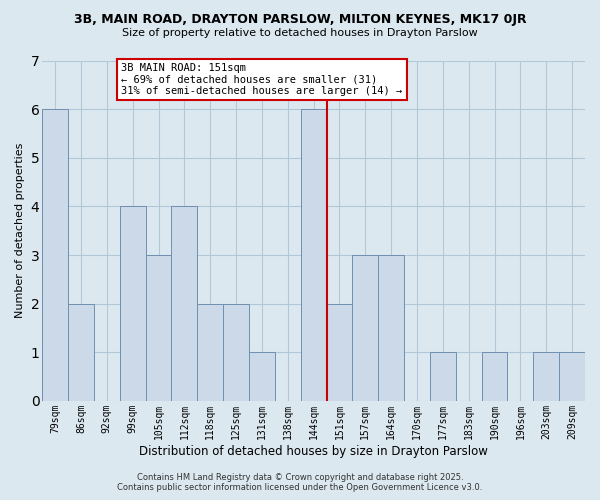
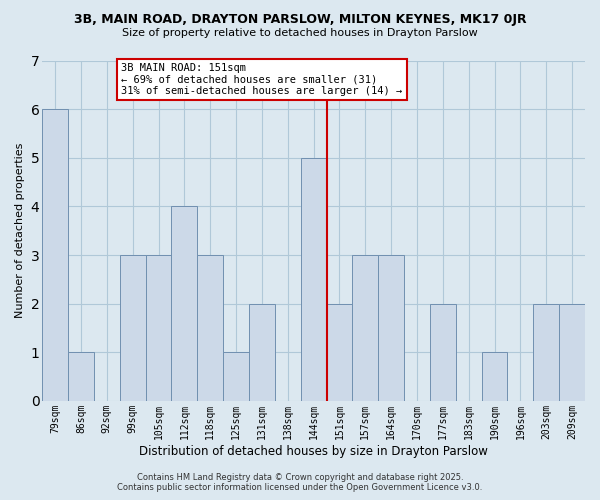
86sqm: 2 -> 1
99sqm: 4 -> 3
118sqm: 2 -> 3
125sqm: 2 -> 1
131sqm: 1 -> 2
144sqm: 6 -> 5
177sqm: 1 -> 2
203sqm: 1 -> 2
209sqm: 1 -> 2
